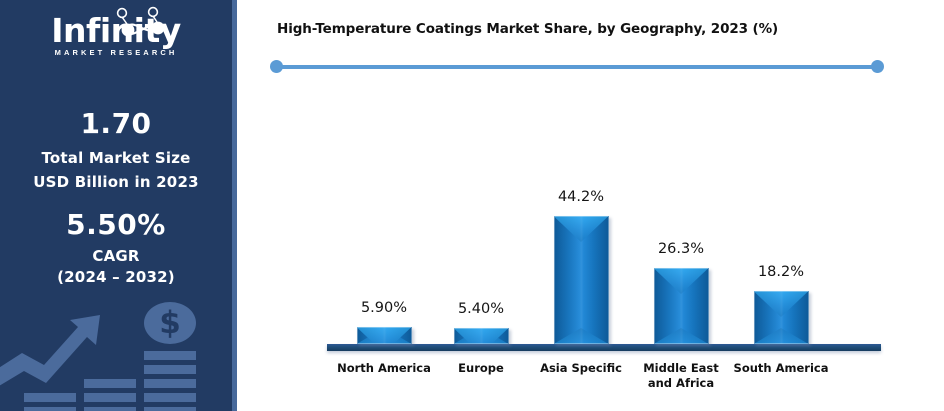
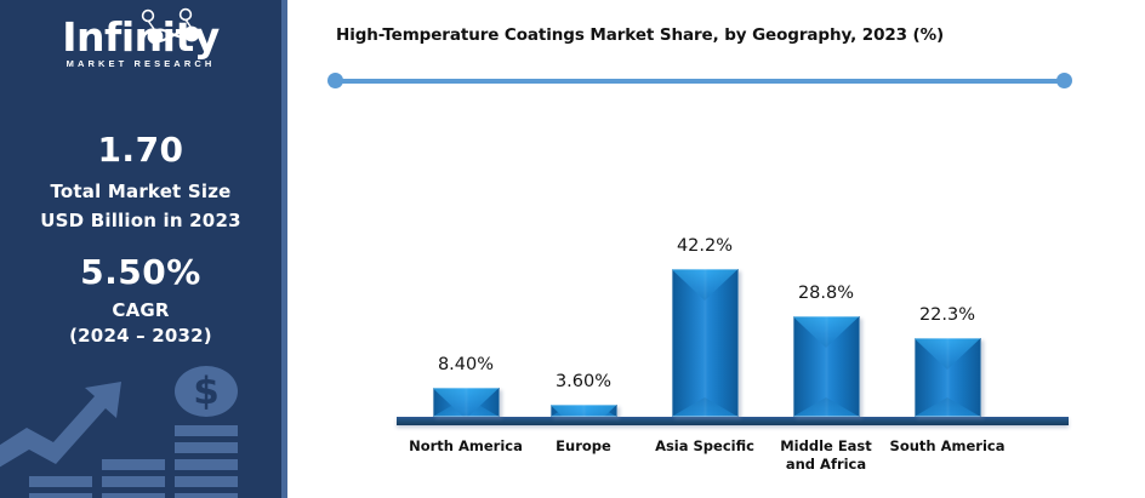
North America: 5.90% -> 8.40%
Europe: 5.40% -> 3.60%
Asia Specific: 44.2% -> 42.2%
Middle East and Africa: 26.3% -> 28.8%
South America: 18.2% -> 22.3%
